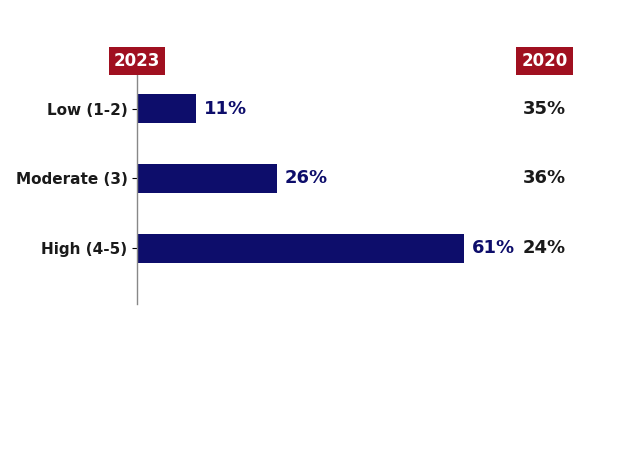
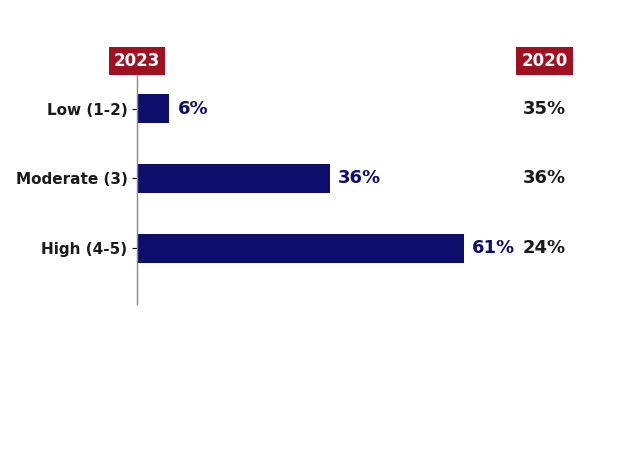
Low (1-2): 11% -> 6%
Moderate (3): 26% -> 36%
